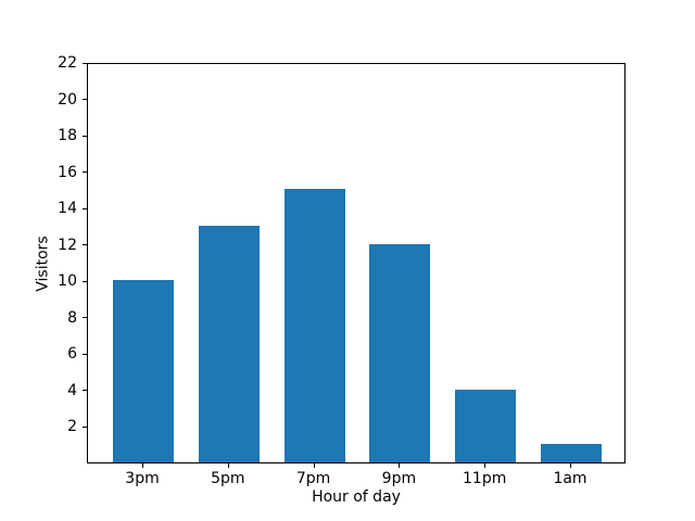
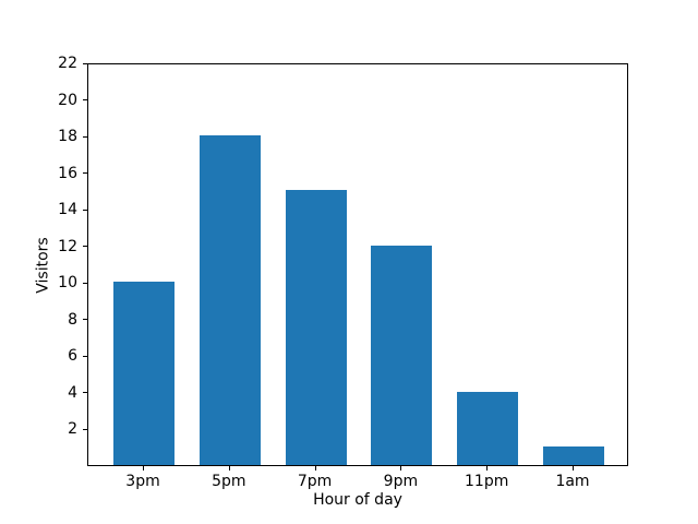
5pm: 13 -> 18
